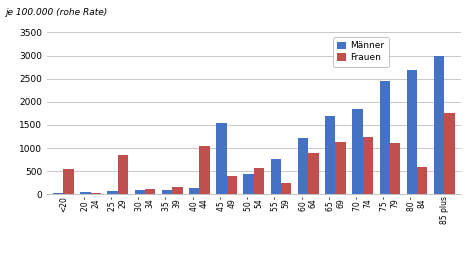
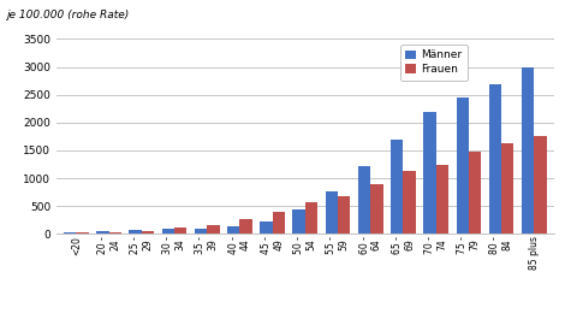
Frauen/<20: 550 -> 20
Frauen/25 - 29: 850 -> 60
Frauen/40 - 44: 1050 -> 260
Männer/45 - 49: 1550 -> 230
Frauen/55 - 59: 250 -> 680
Männer/70 - 74: 1850 -> 2190
Frauen/75 - 79: 1100 -> 1470
Frauen/80 - 84: 600 -> 1620
